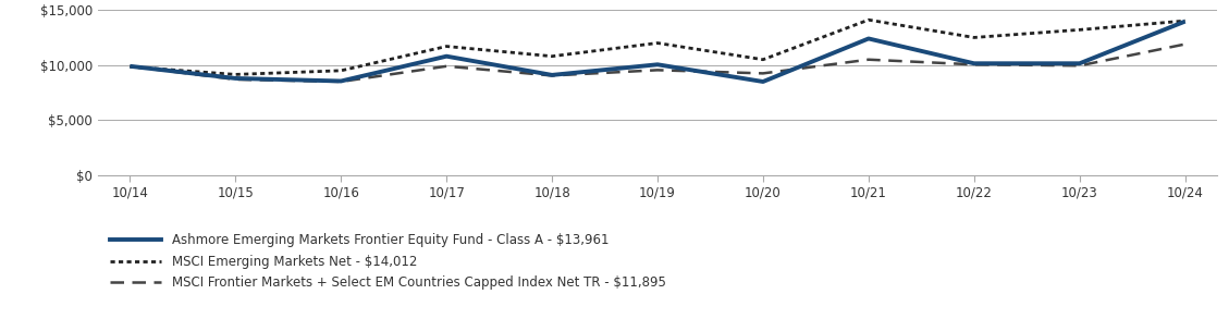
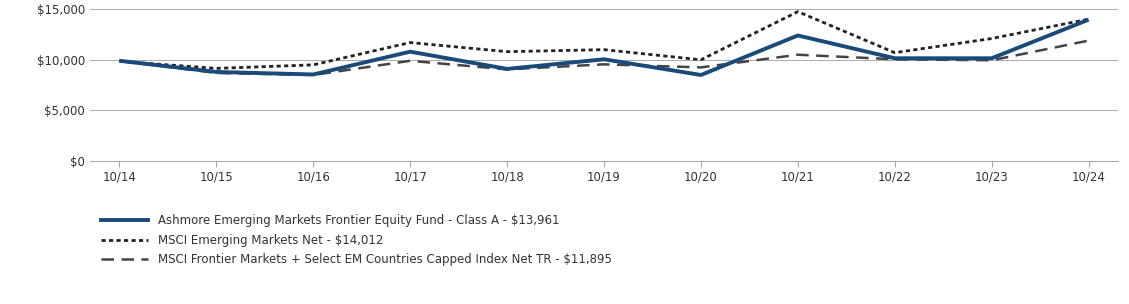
MSCI Emerging Markets Net - $14,012/10/19: $12,000 -> $11,000
MSCI Emerging Markets Net - $14,012/10/20: $10,500 -> $10,000
MSCI Emerging Markets Net - $14,012/10/21: $14,100 -> $14,800
MSCI Emerging Markets Net - $14,012/10/22: $12,500 -> $10,700
MSCI Emerging Markets Net - $14,012/10/23: $13,200 -> $12,100
